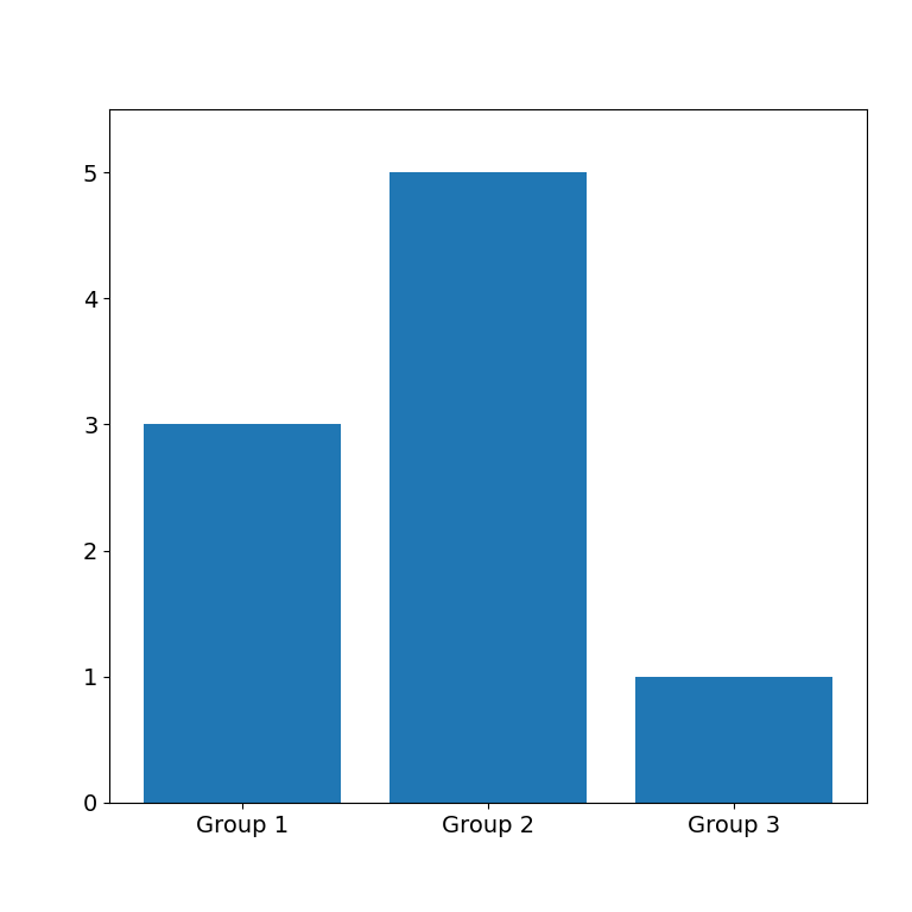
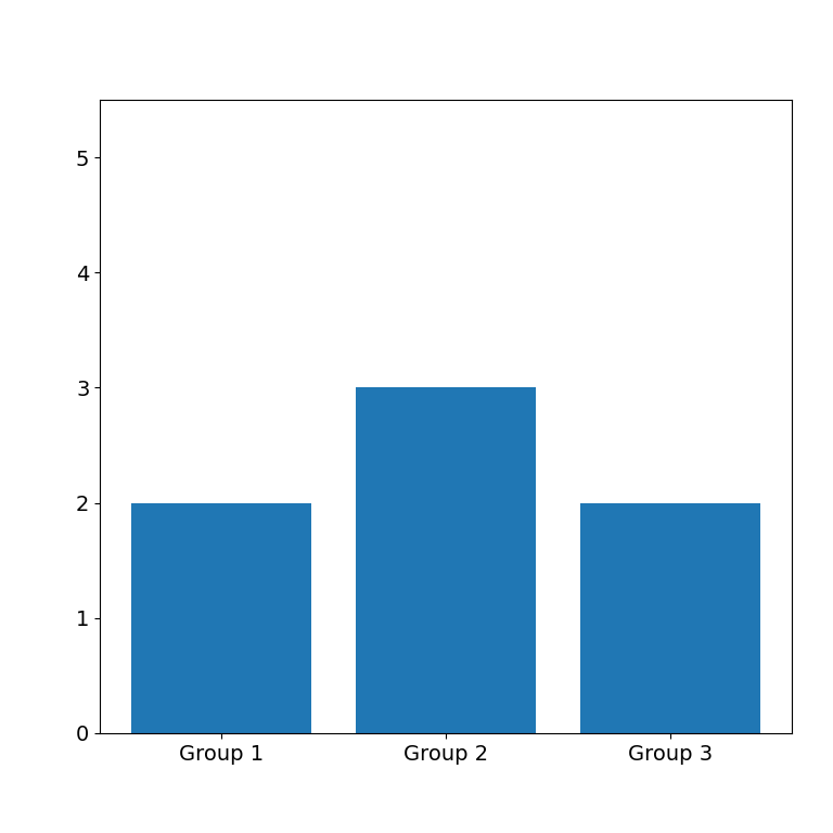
Group 1: 3 -> 2
Group 2: 5 -> 3
Group 3: 1 -> 2
